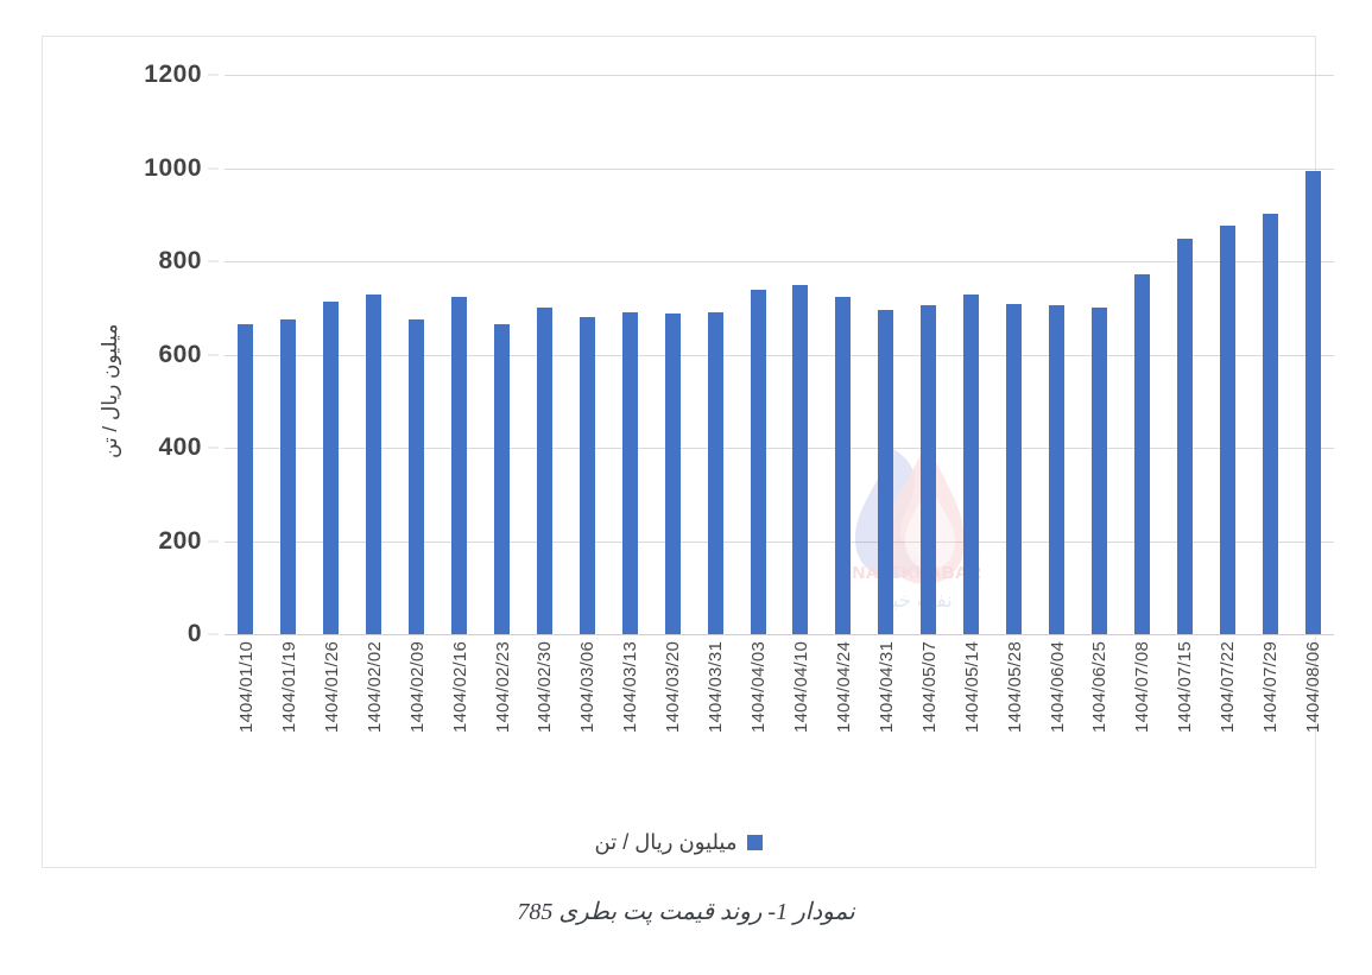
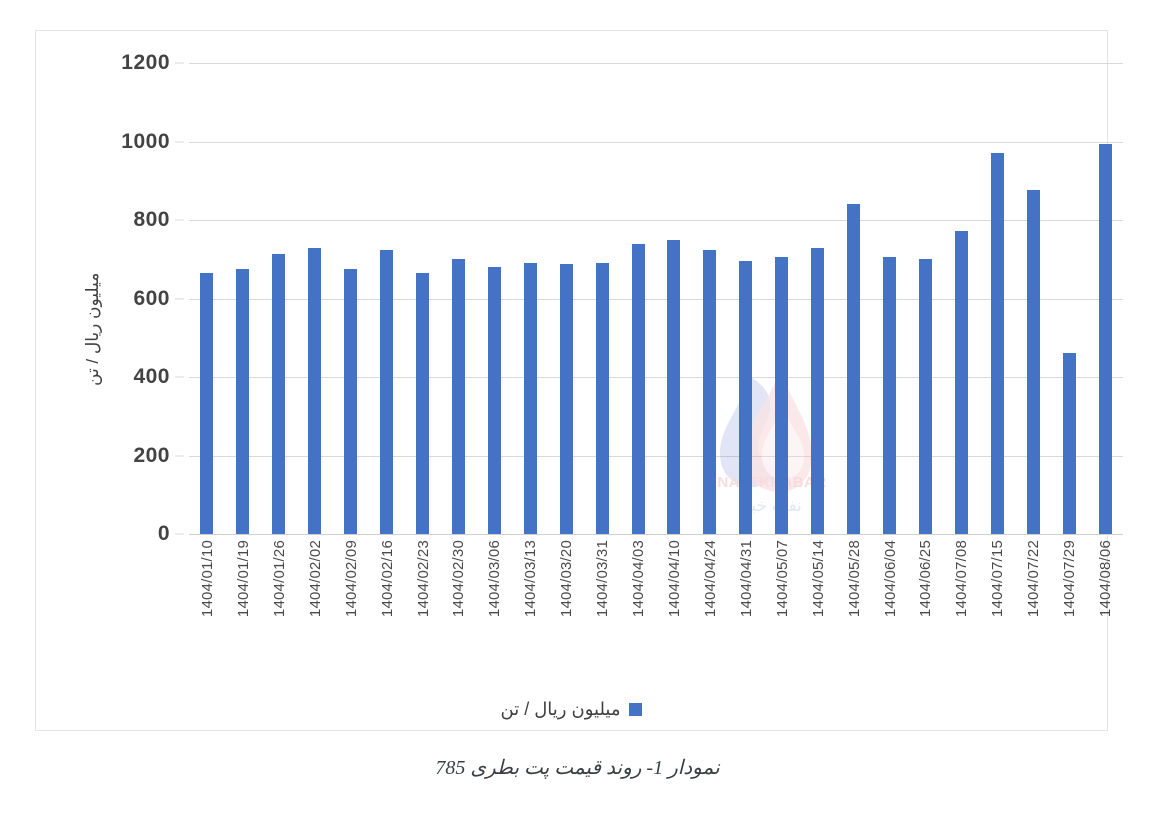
1404/05/28: 710 -> 840
1404/07/15: 850 -> 970
1404/07/29: 900 -> 460
